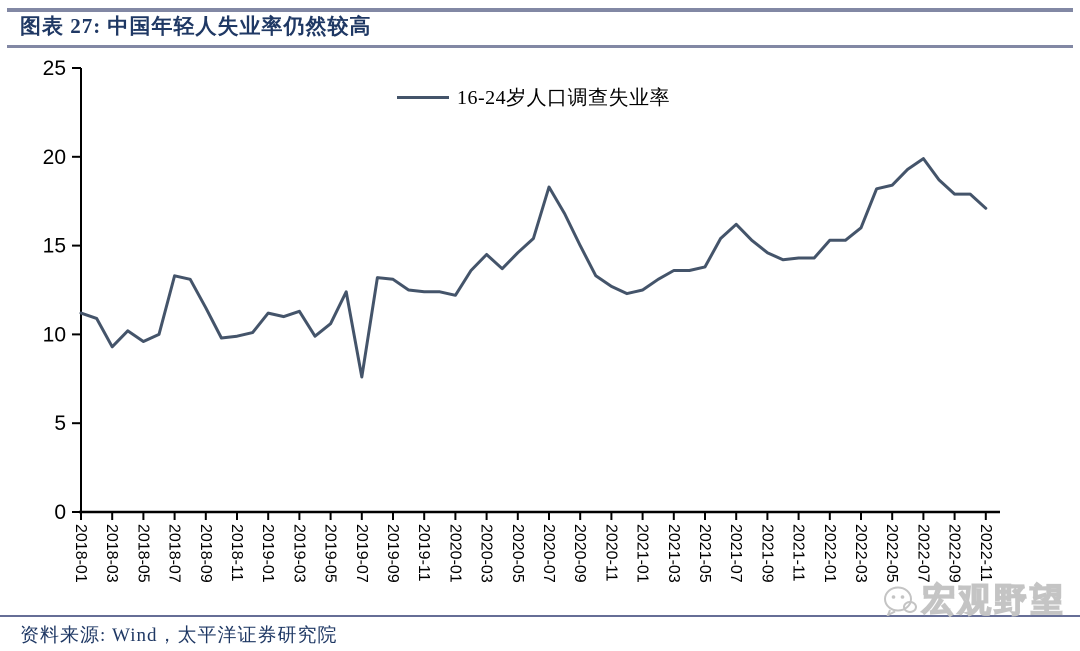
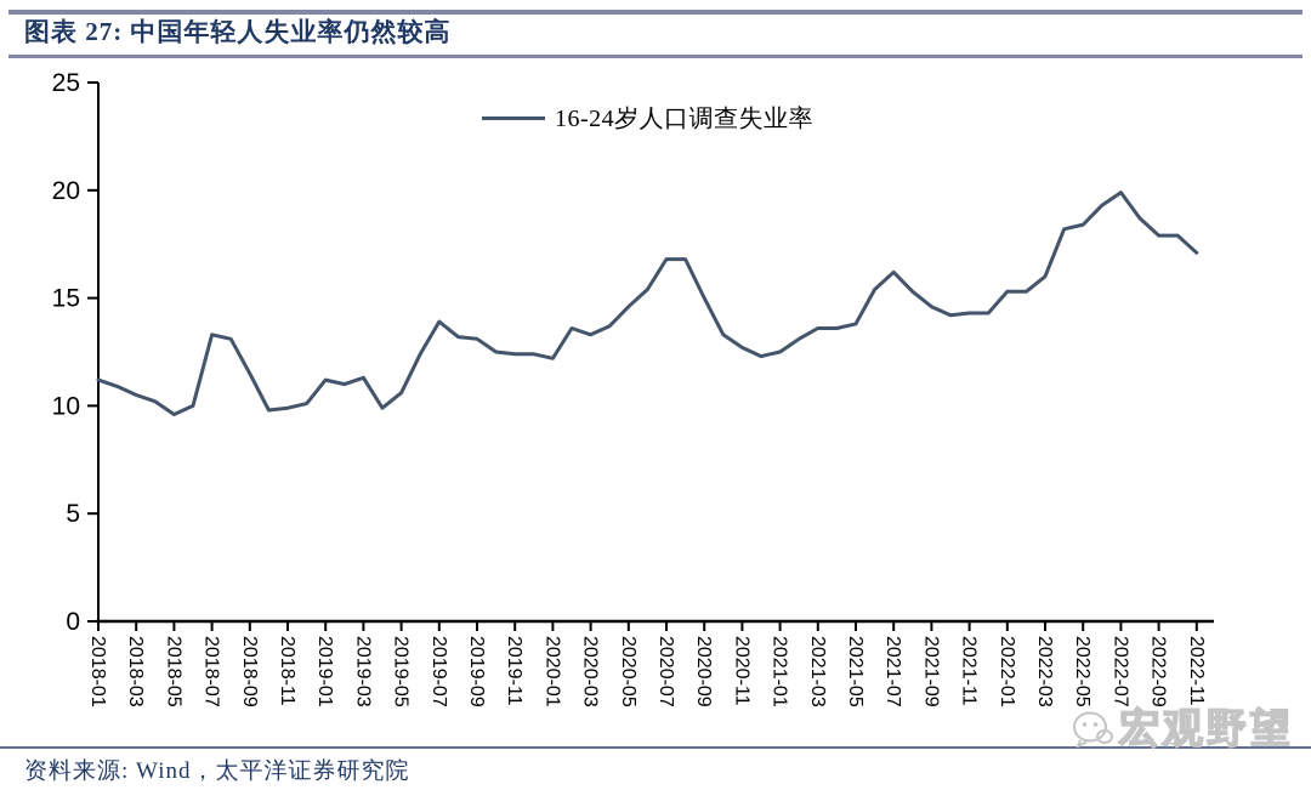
2018-03: 9.3 -> 10.5
2019-07: 7.6 -> 13.9
2020-03: 14.5 -> 13.3
2020-07: 18.3 -> 16.8
